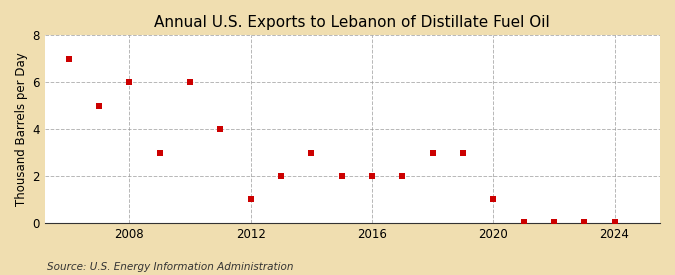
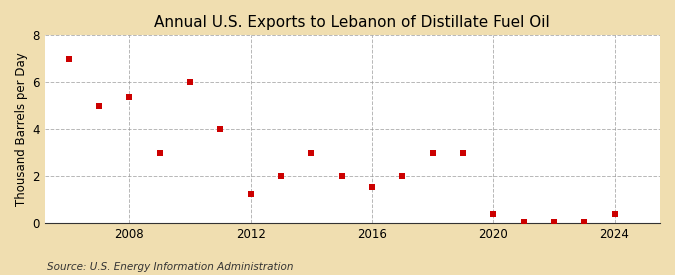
2008: 6.00 -> 5.35
2012: 1.00 -> 1.25
2016: 2.00 -> 1.55
2020: 1.00 -> 0.40
2024: 0.04 -> 0.40
